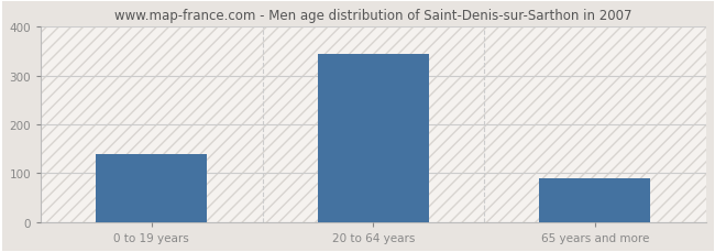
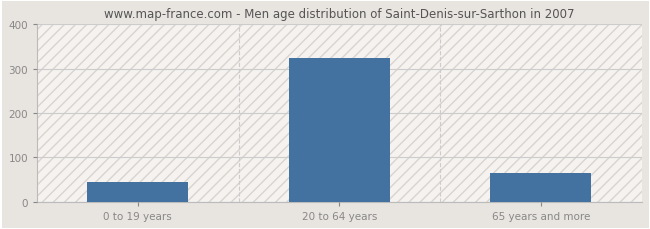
0 to 19 years: 140 -> 45
20 to 64 years: 344 -> 325
65 years and more: 90 -> 65
